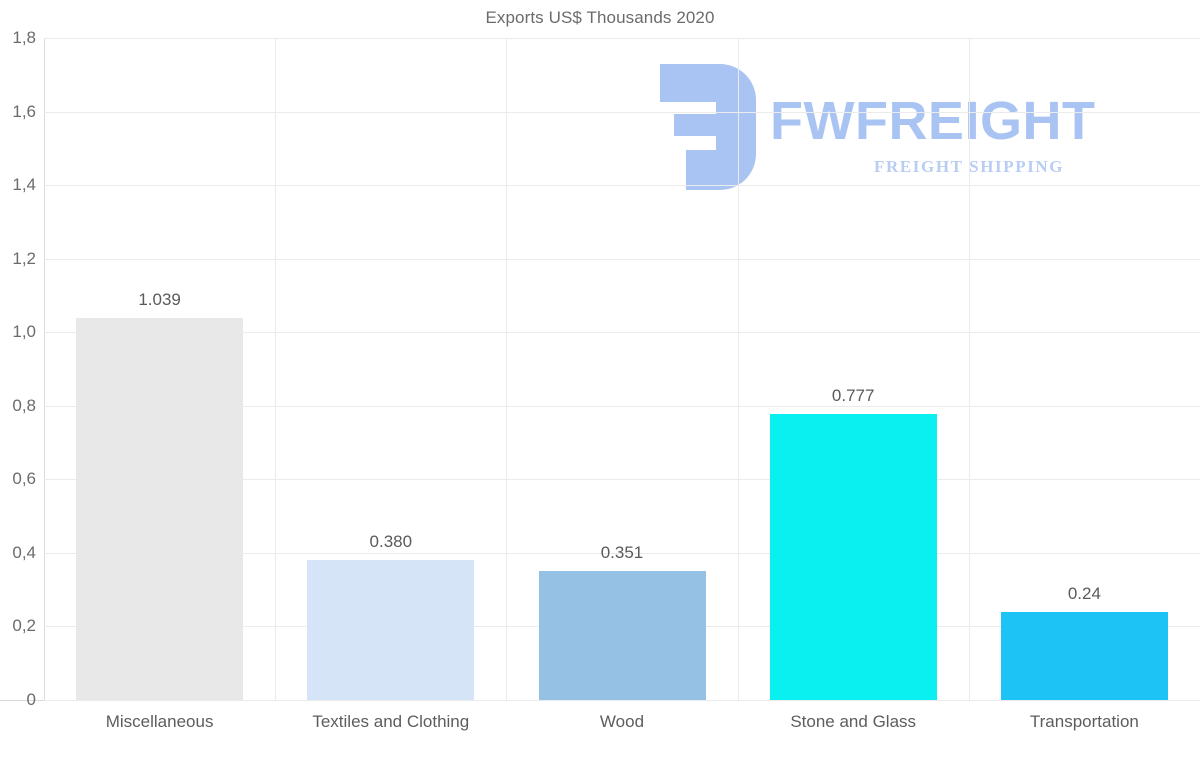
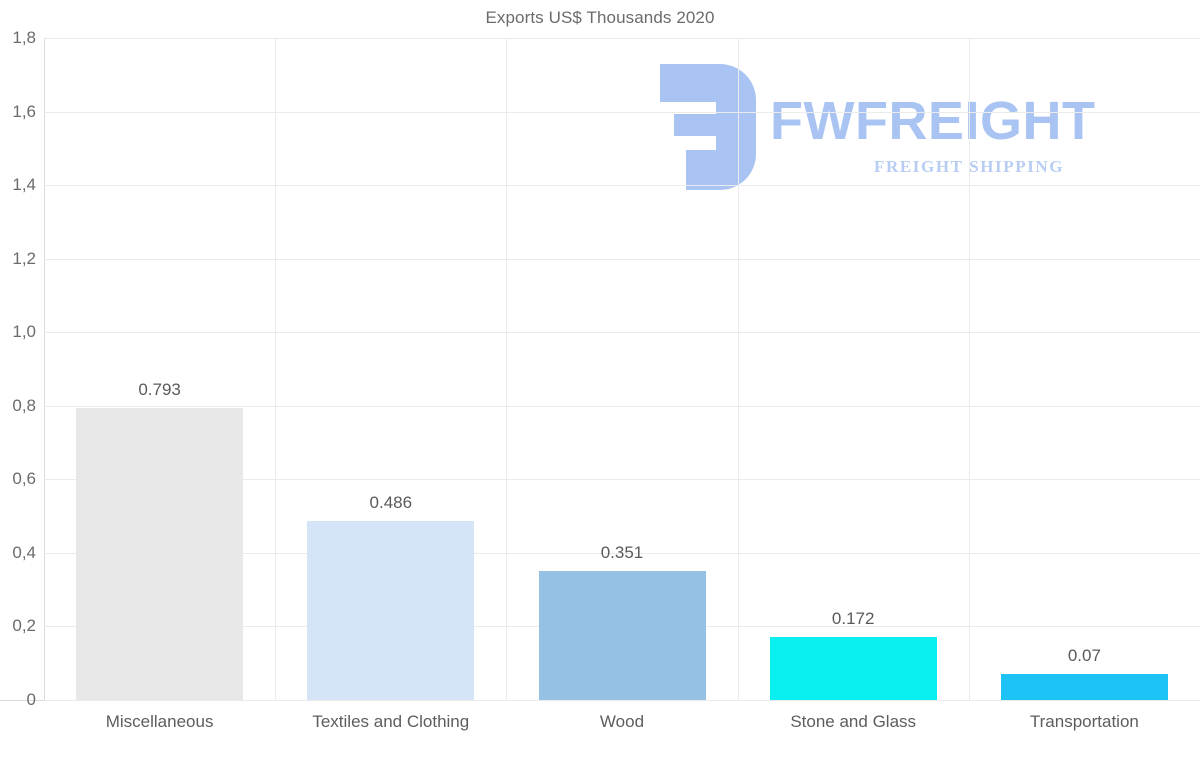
Miscellaneous: 1.039 -> 0.793
Textiles and Clothing: 0.380 -> 0.486
Stone and Glass: 0.777 -> 0.172
Transportation: 0.24 -> 0.07
